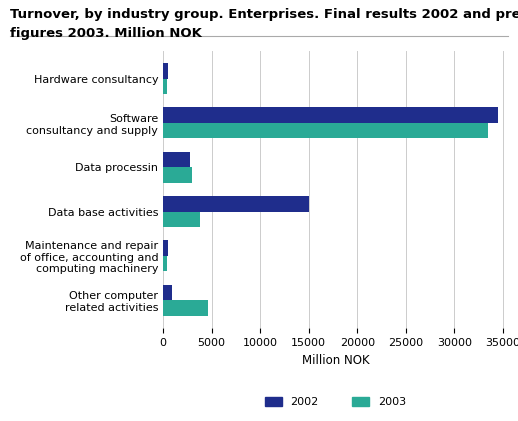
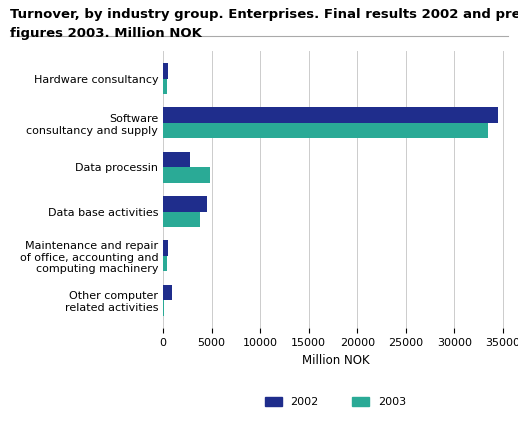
2003/Data processin: 3000 -> 4800
2002/Data base activities: 15000 -> 4500
2003/Other computer related activities: 4600 -> 100
